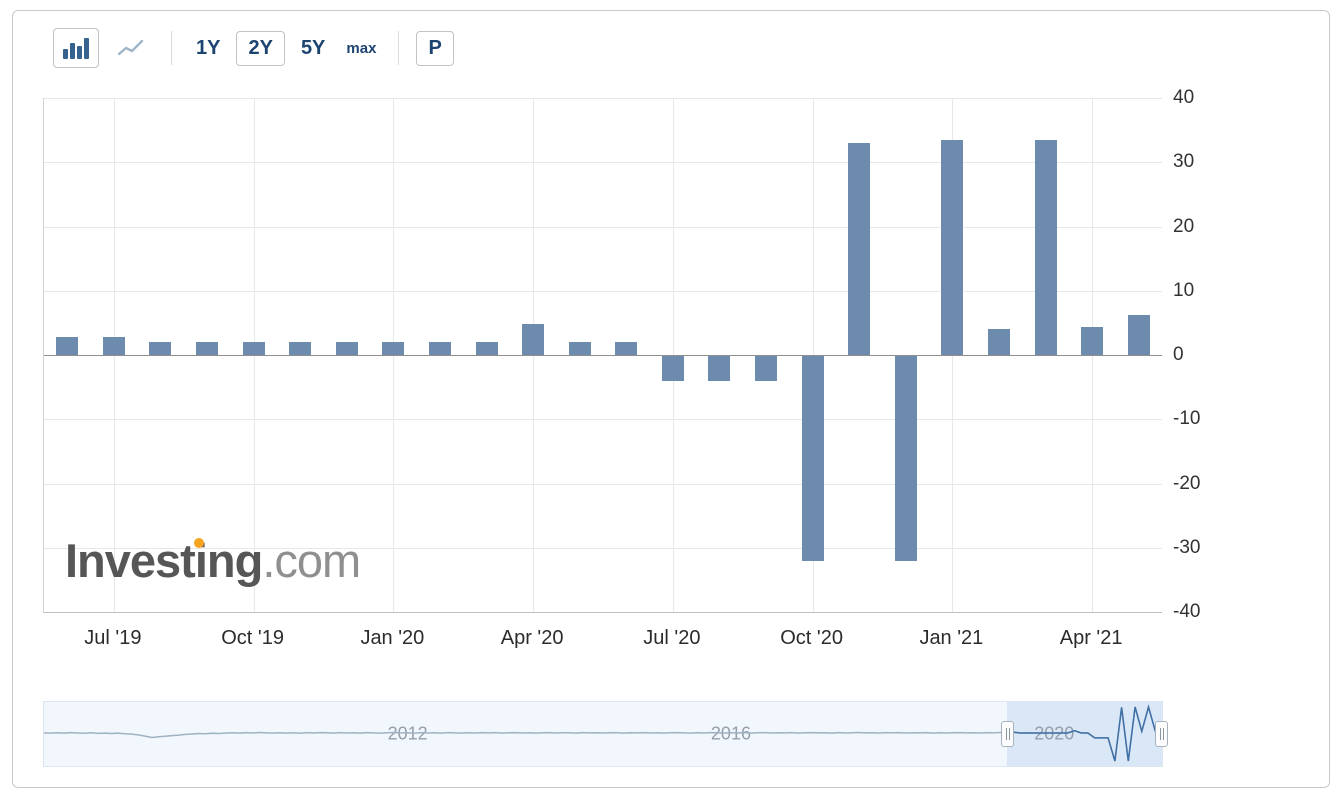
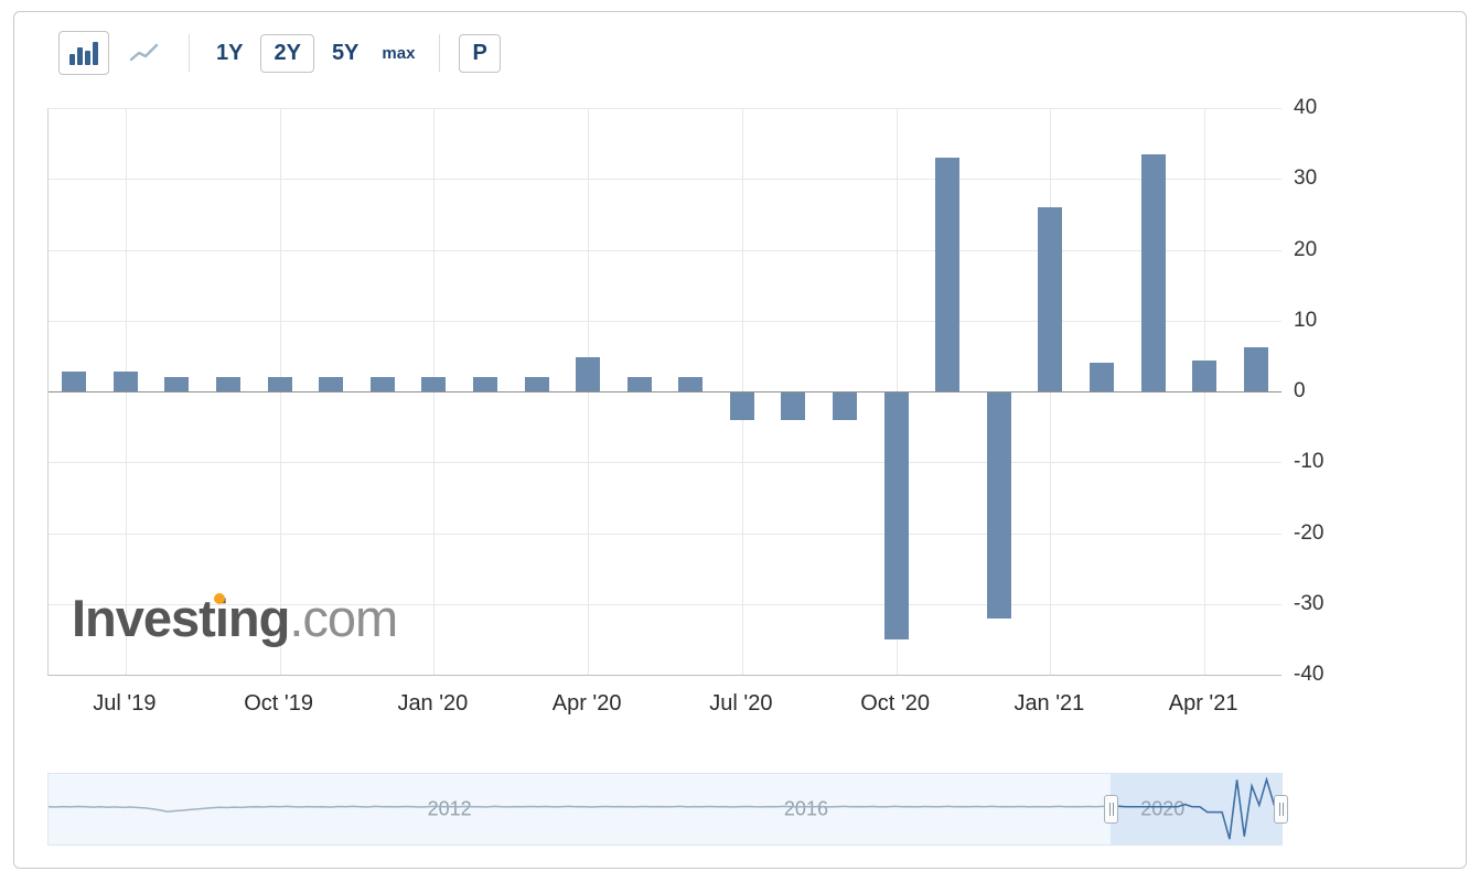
Oct '20: -32 -> -35
Jan '21: 34 -> 26
